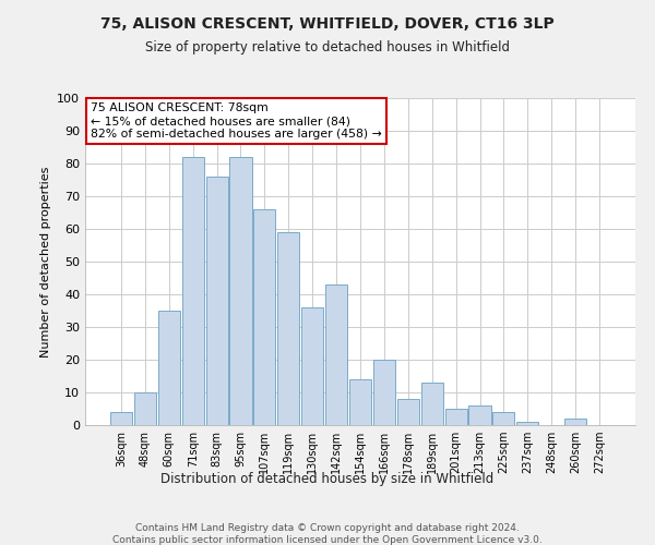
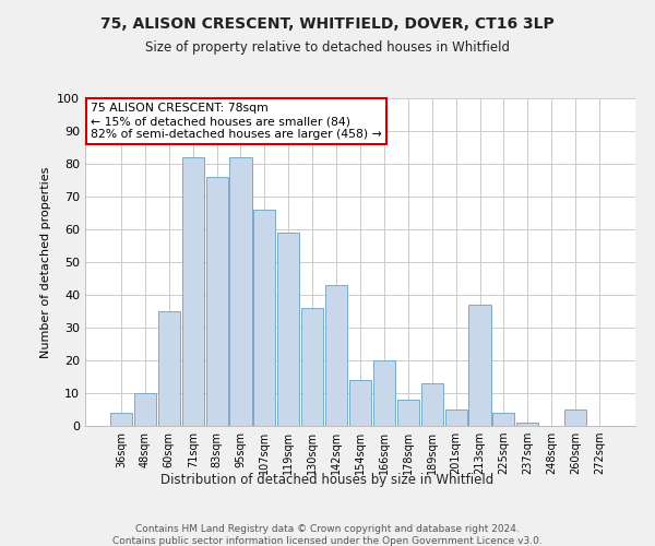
213sqm: 6 -> 37
260sqm: 2 -> 5
